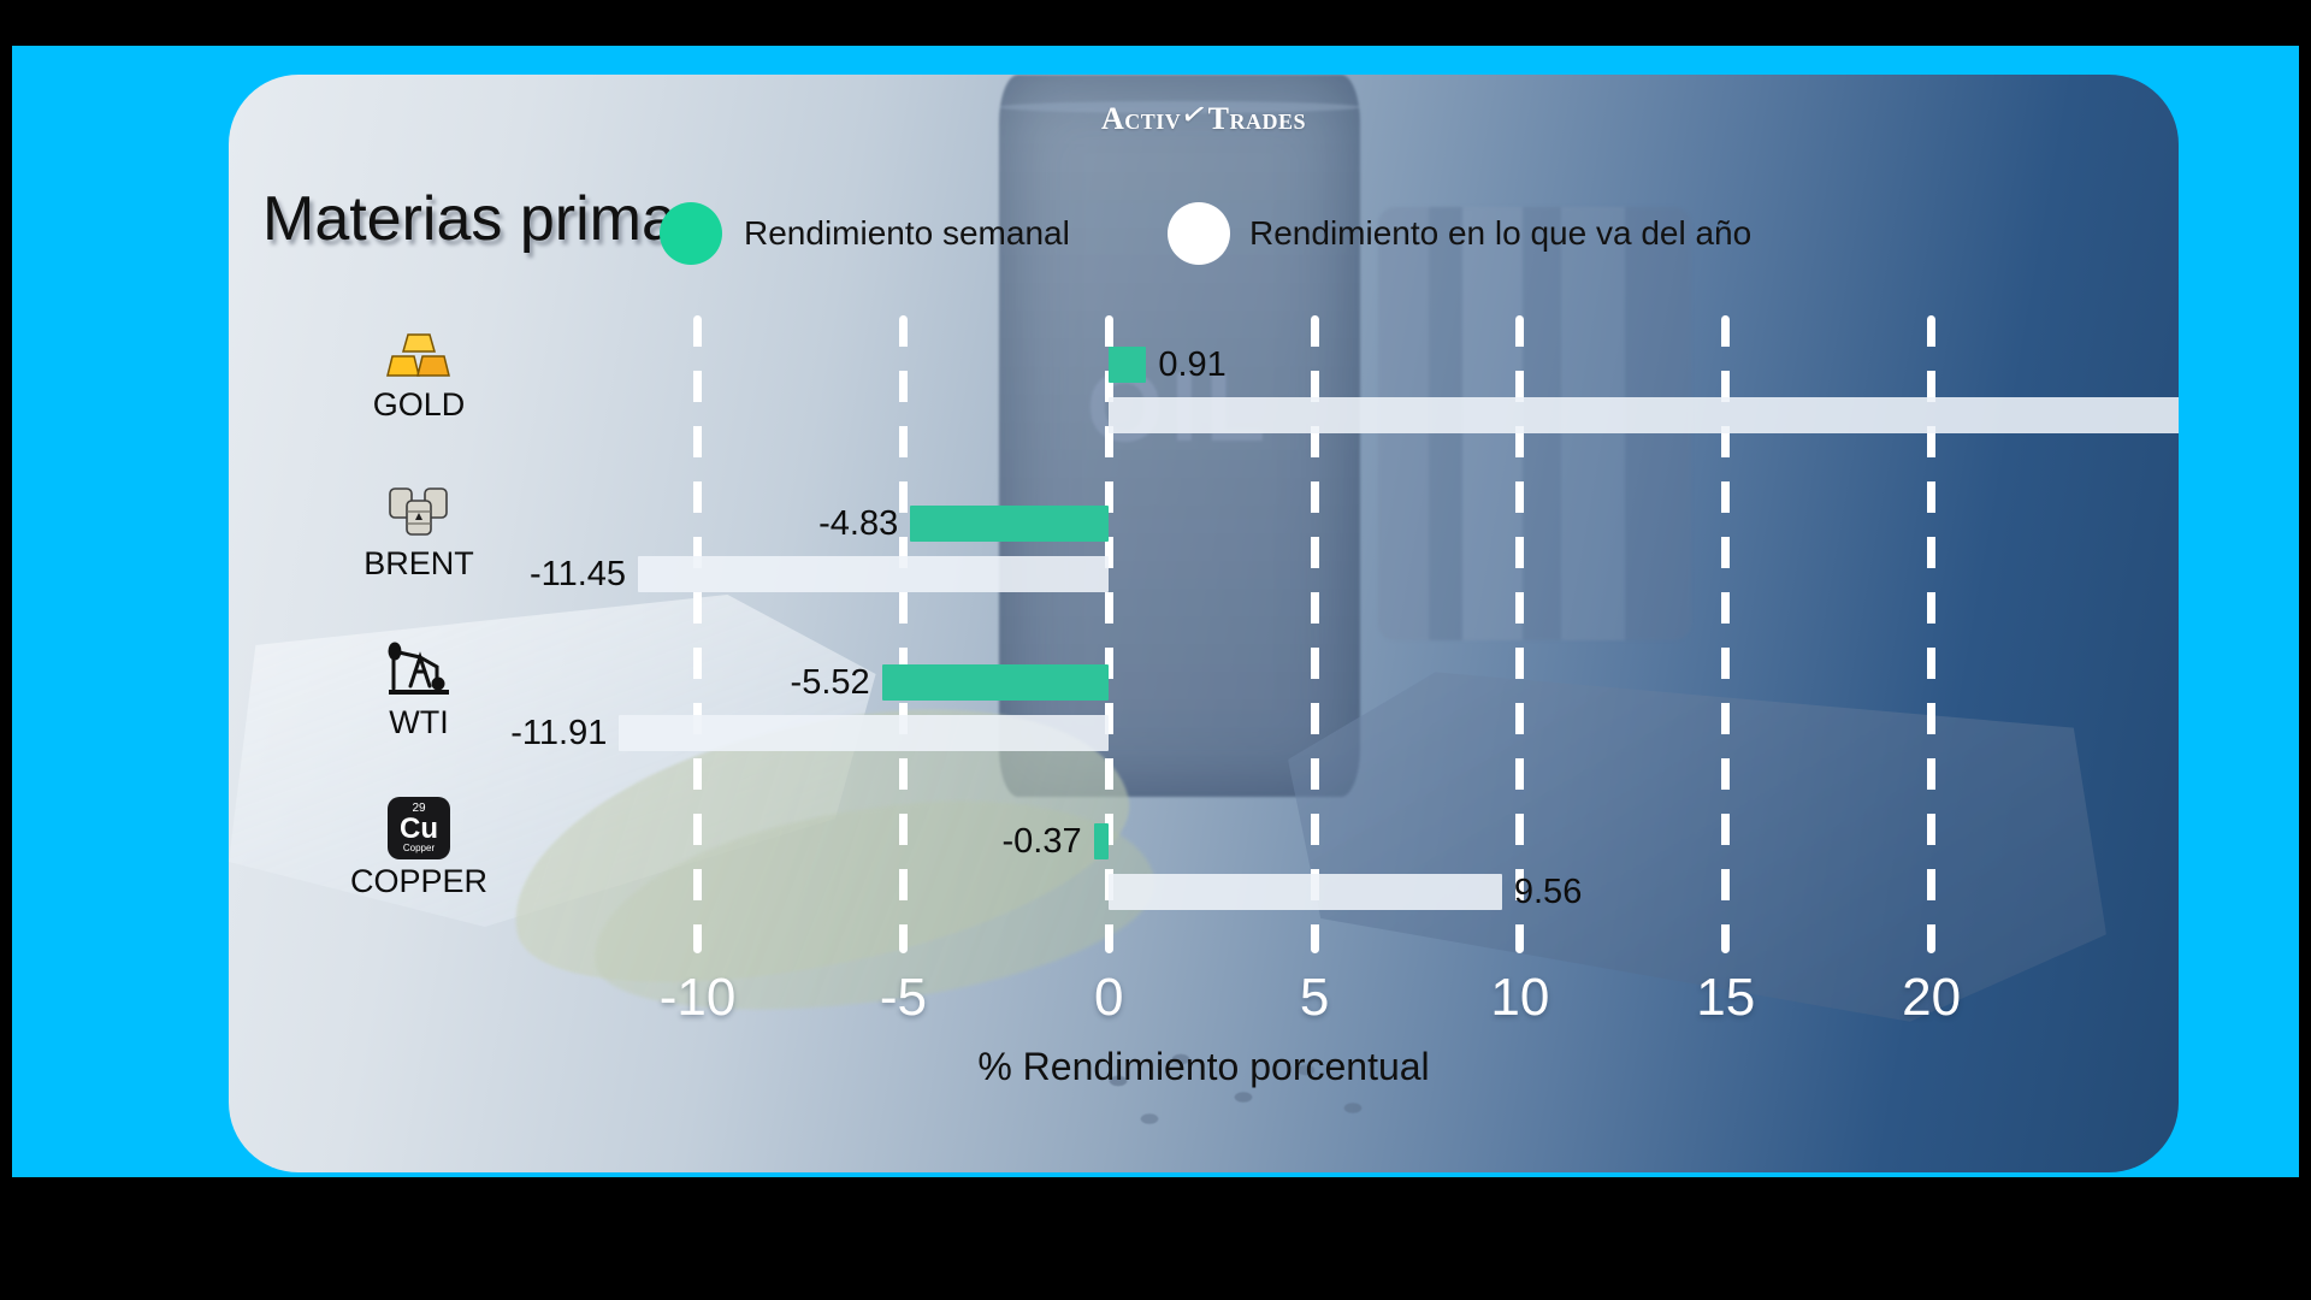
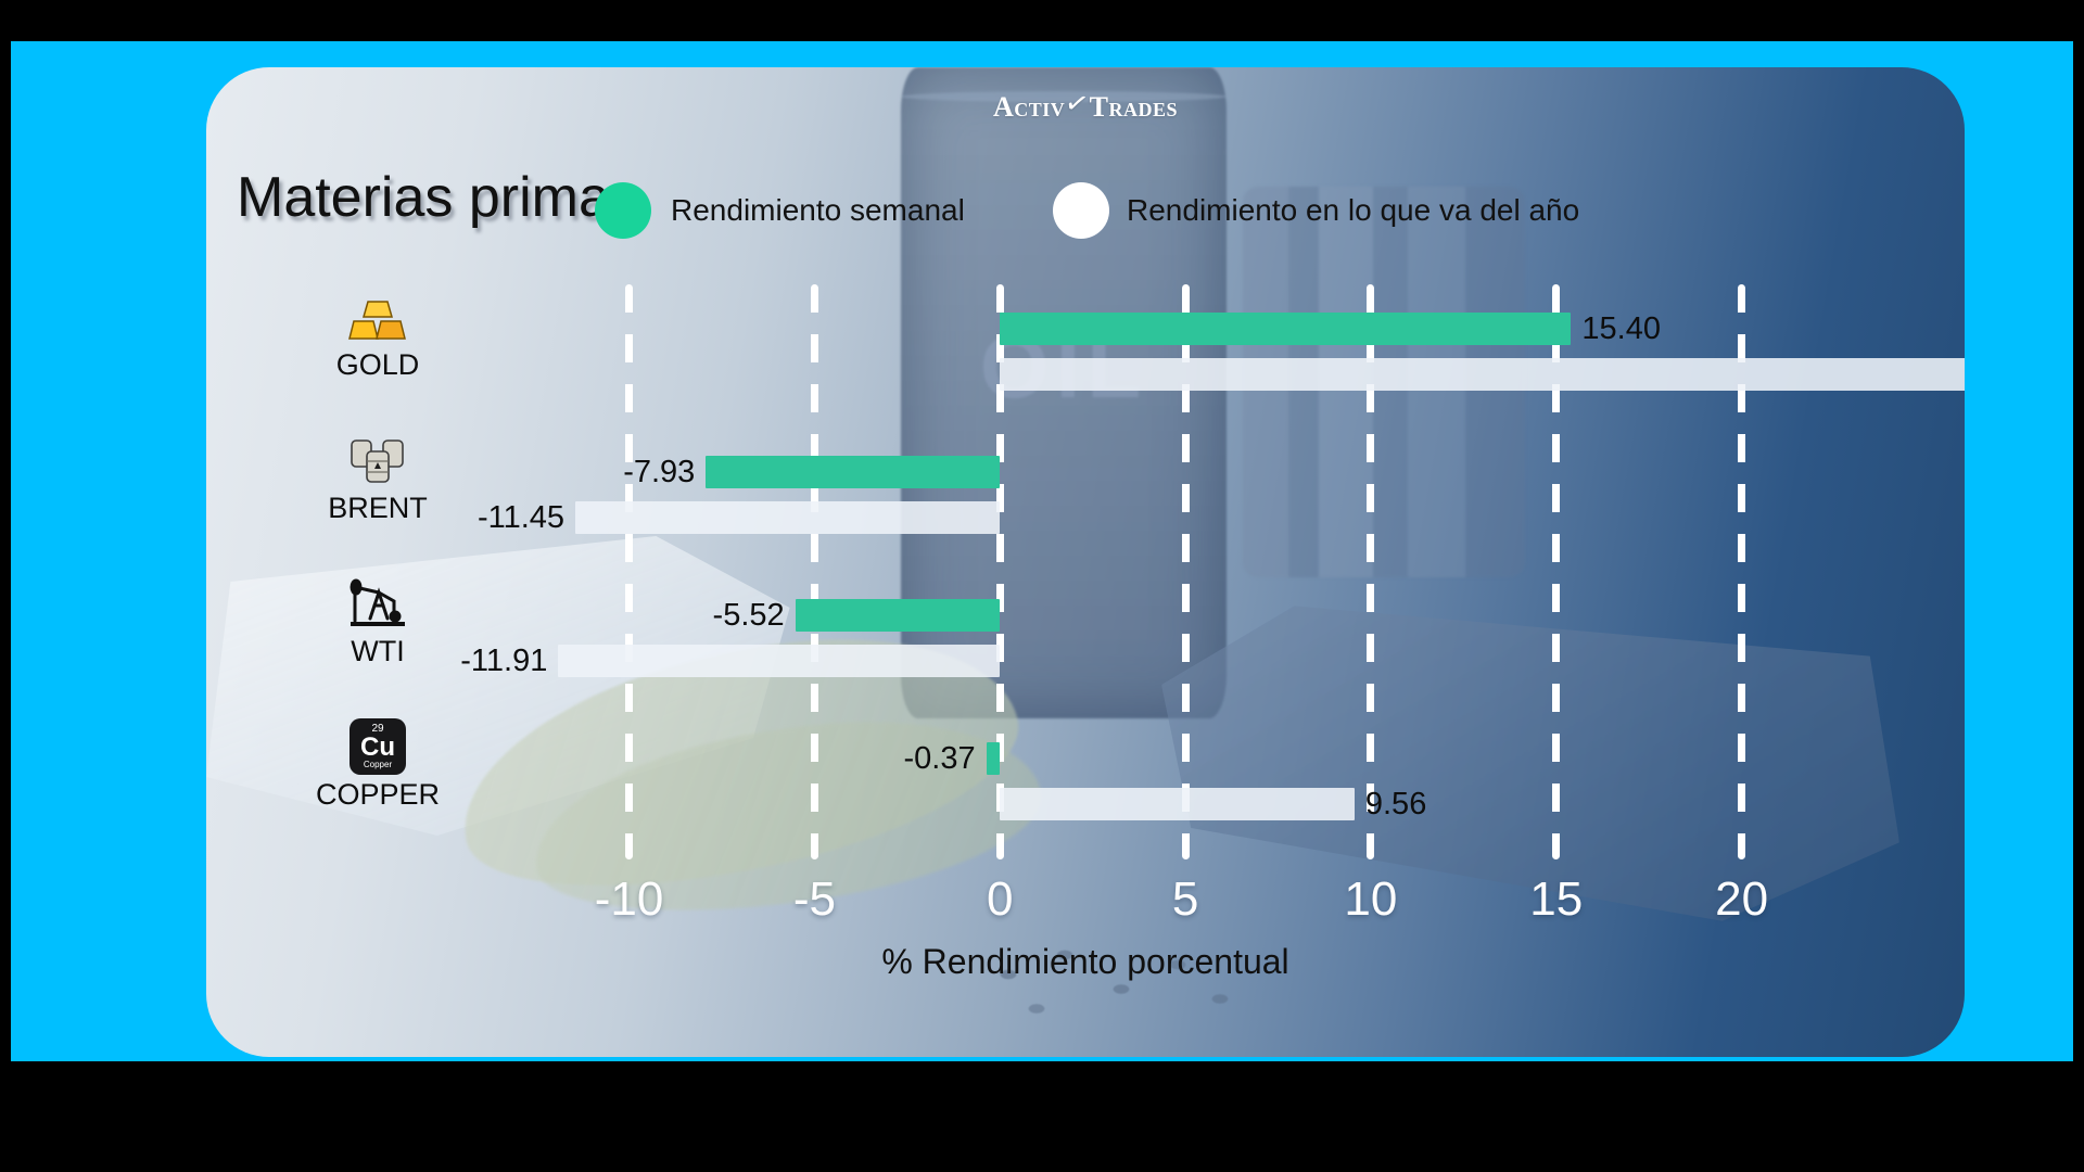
Rendimiento semanal/GOLD: 0.91 -> 15.40
Rendimiento semanal/BRENT: -4.83 -> -7.93
